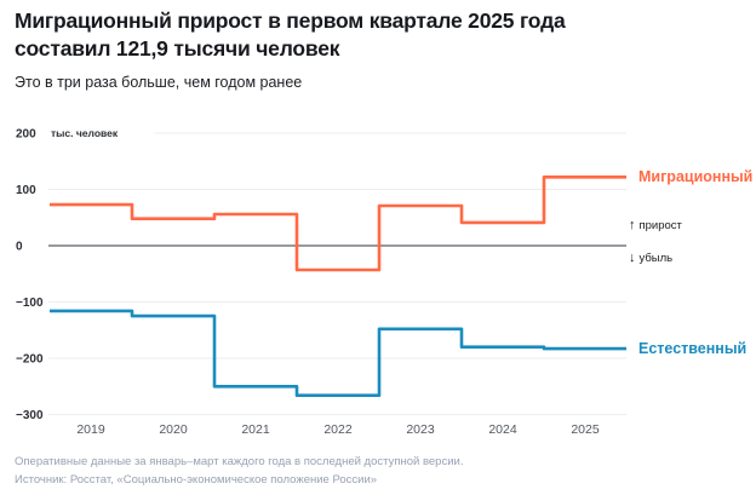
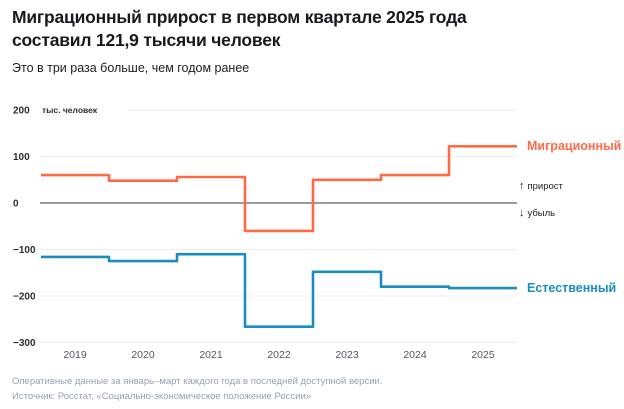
Миграционный/2019: 70 -> 60
Естественный/2021: -250 -> -110
Миграционный/2022: -40 -> -60
Миграционный/2023: 70 -> 50
Миграционный/2024: 40 -> 60
